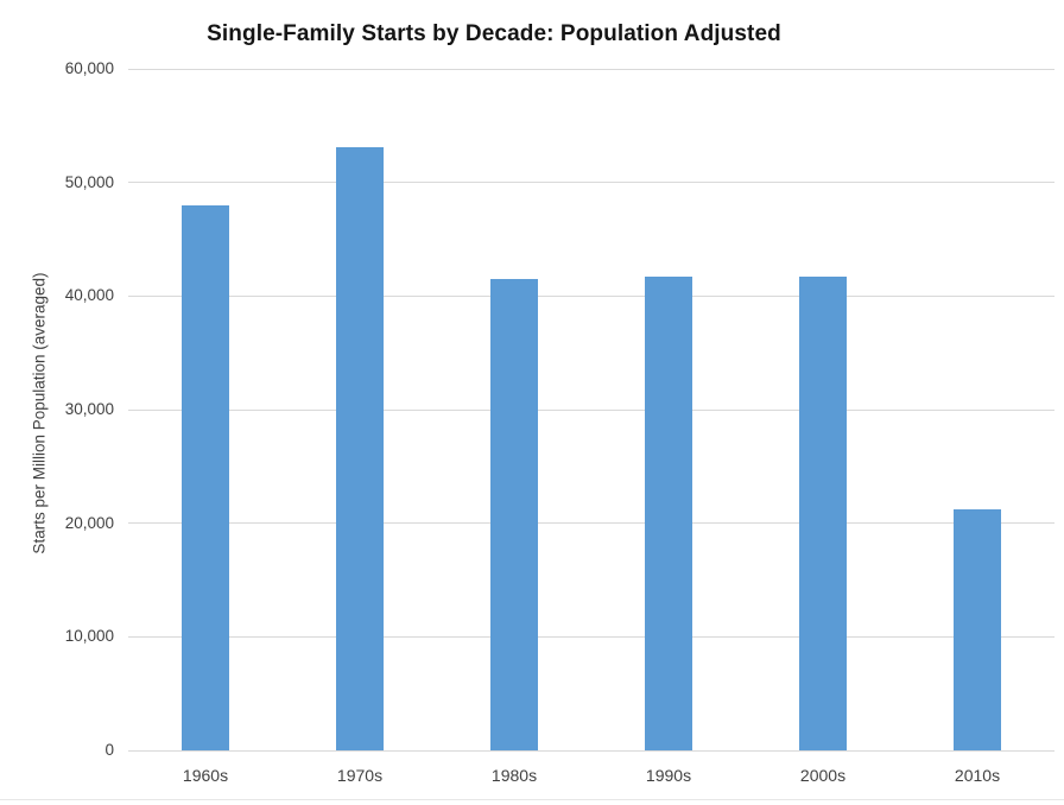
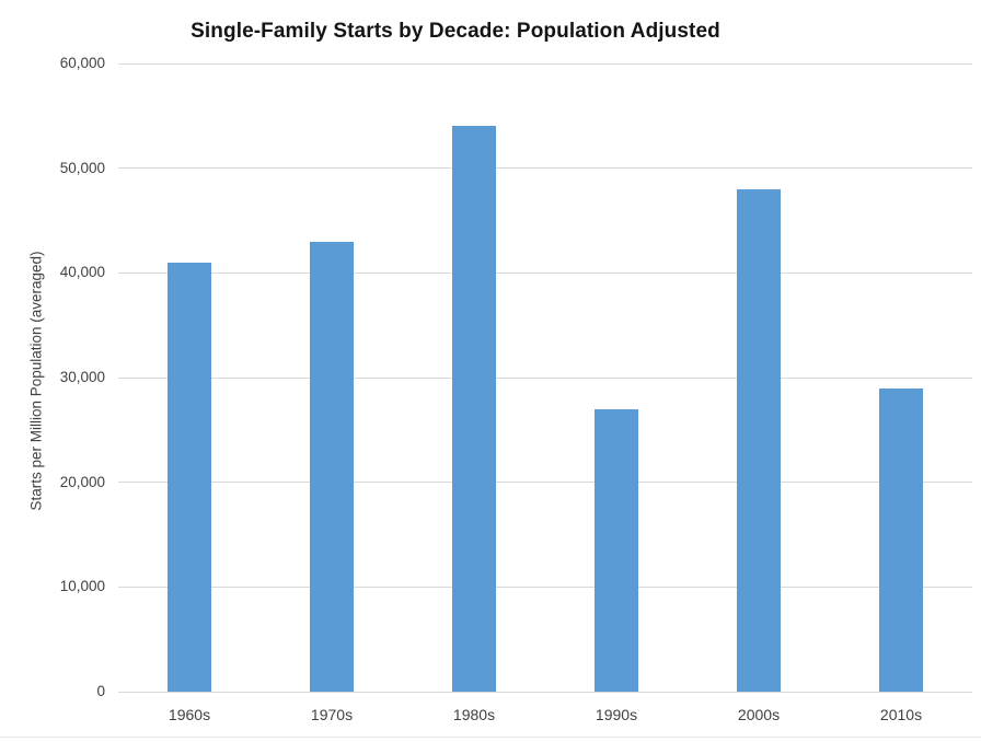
1960s: 48000 -> 41000
1970s: 53000 -> 43000
1980s: 42000 -> 54000
1990s: 42000 -> 27000
2000s: 42000 -> 48000
2010s: 21000 -> 29000
